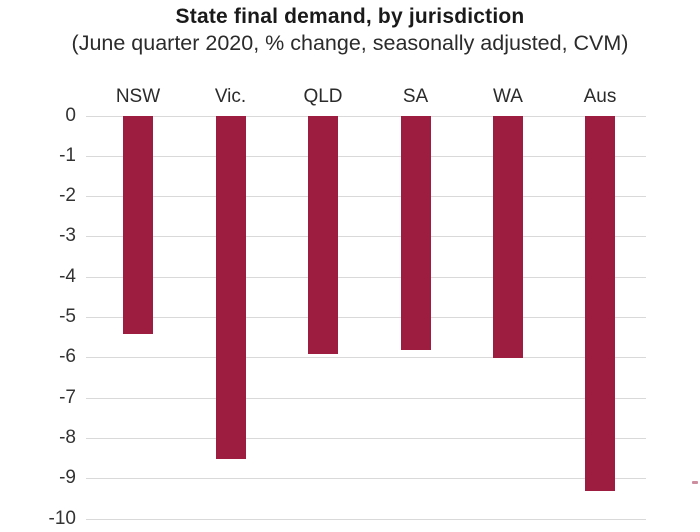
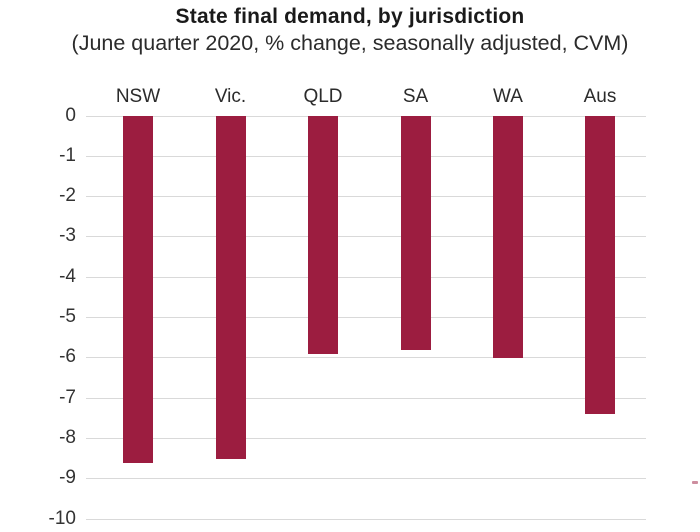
NSW: -5.4 -> -8.6
Aus: -9.3 -> -7.4
